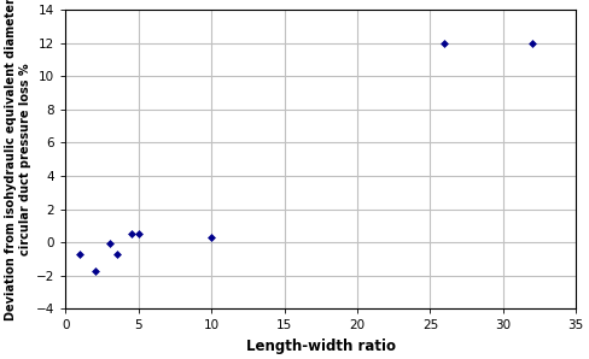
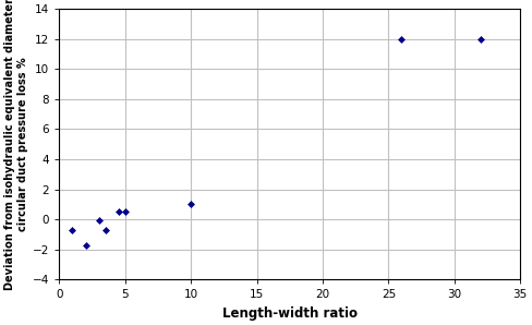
10: 0.3 -> 1.0
